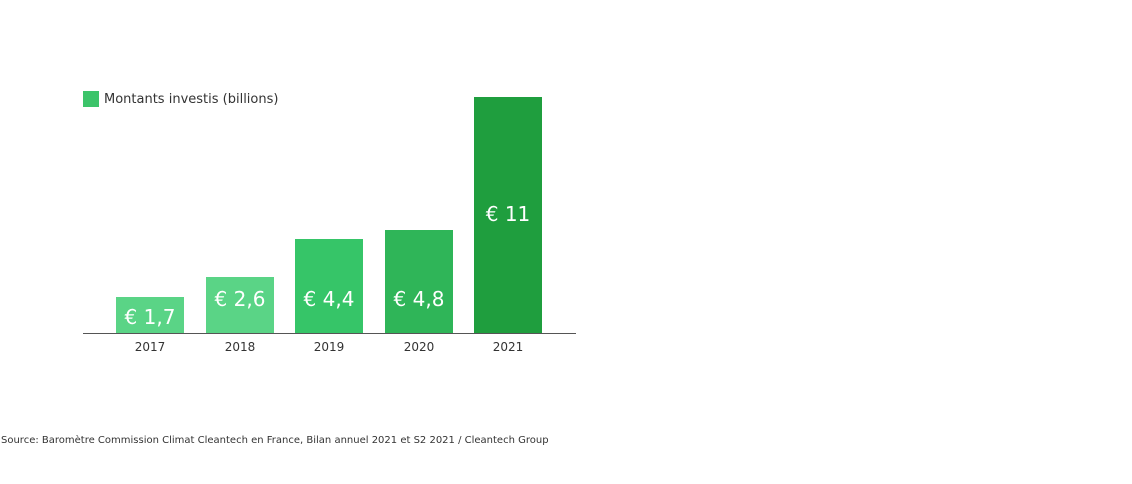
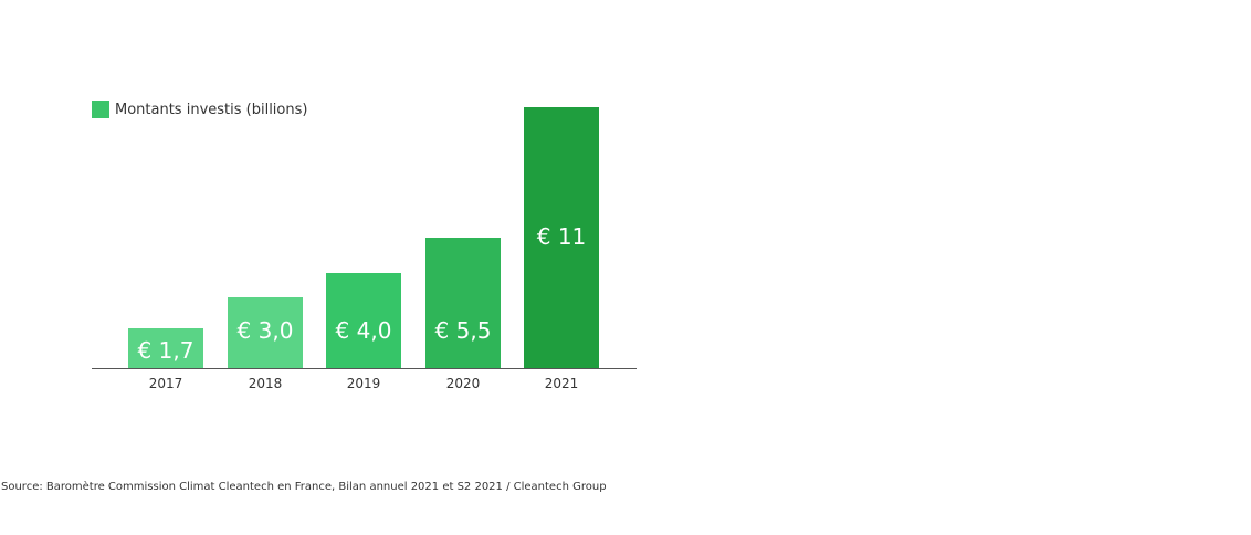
2018: 2,6 -> 3,0
2019: 4,4 -> 4,0
2020: 4,8 -> 5,5
